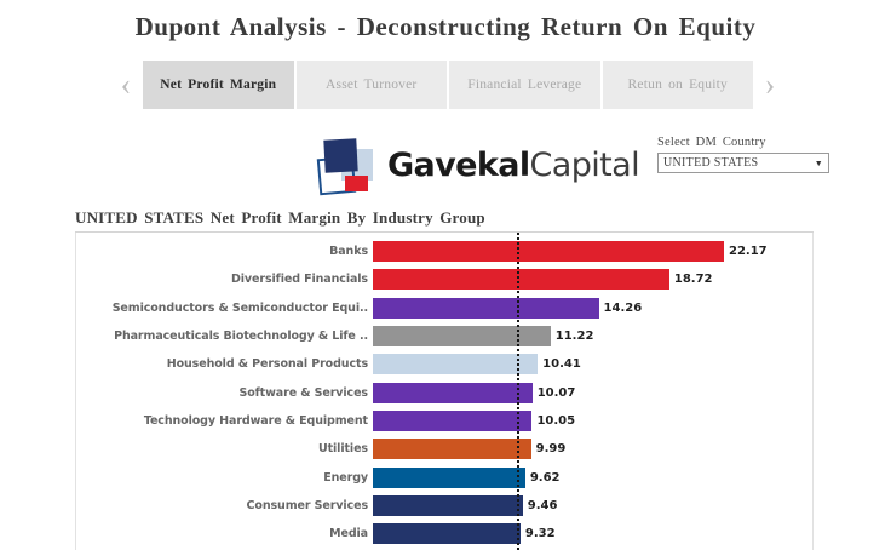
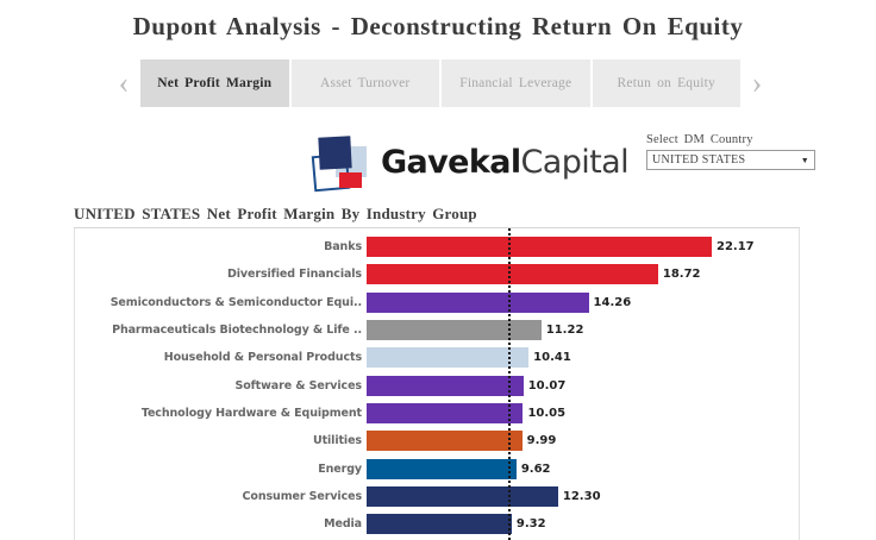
Consumer Services: 9.46 -> 12.30
